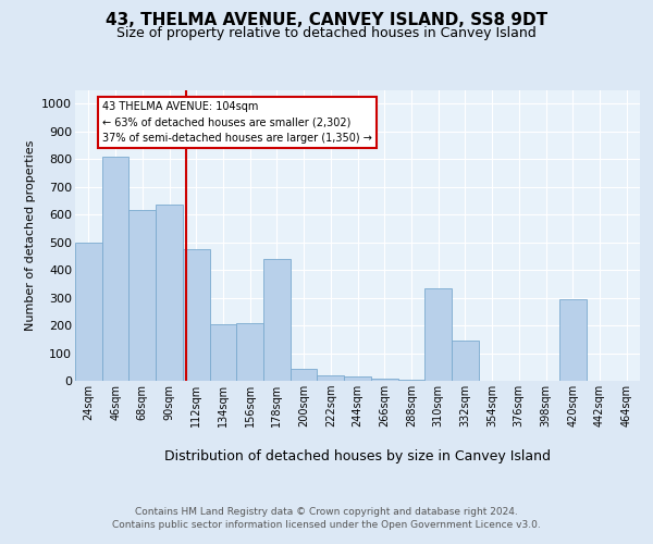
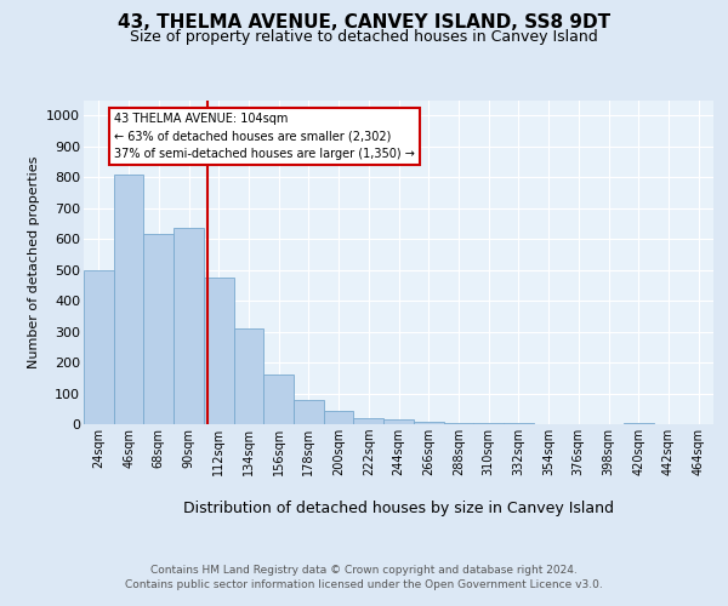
134sqm: 205 -> 310
156sqm: 210 -> 162
178sqm: 440 -> 78
310sqm: 335 -> 3
332sqm: 145 -> 2
420sqm: 295 -> 5
